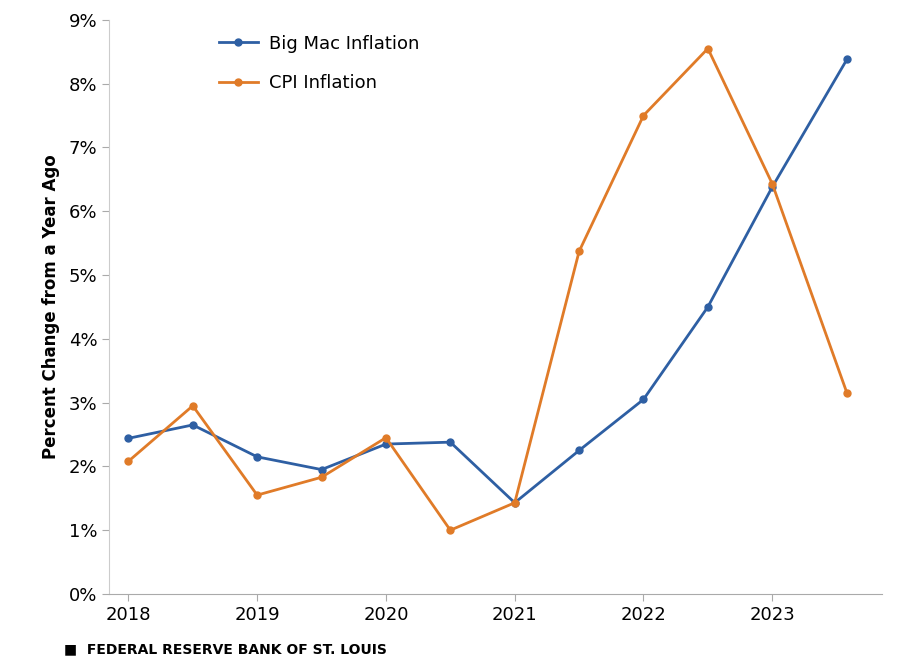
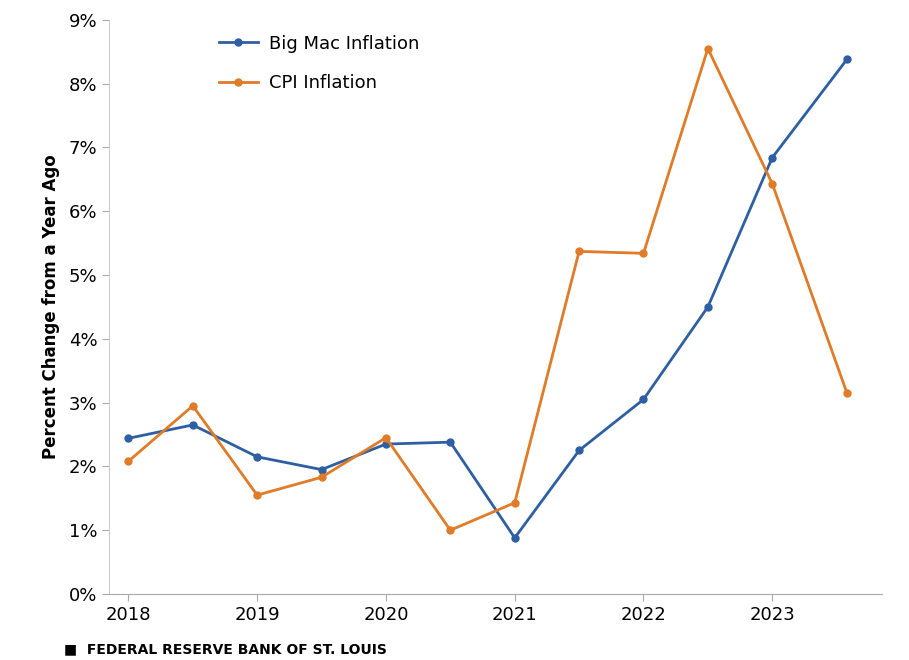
Big Mac Inflation/2021: 1.43% -> 0.88%
CPI Inflation/2022: 7.50% -> 5.34%
Big Mac Inflation/2023: 6.38% -> 6.84%
